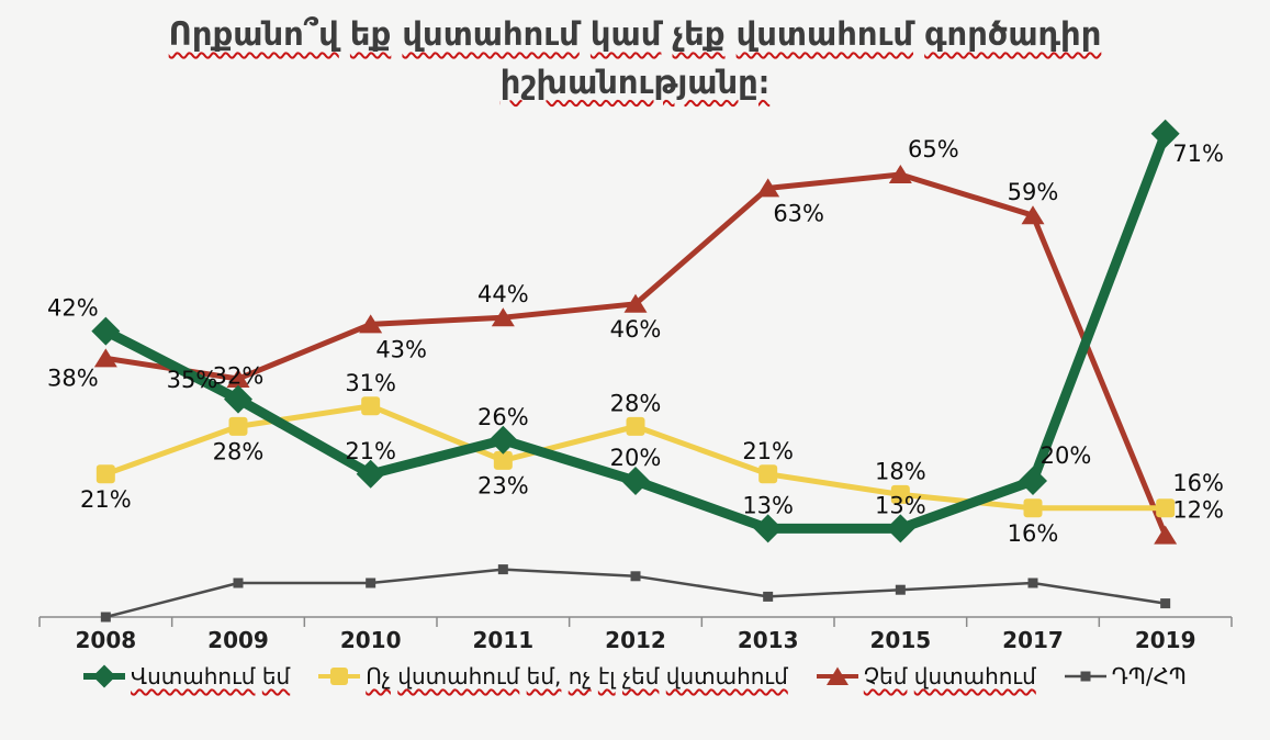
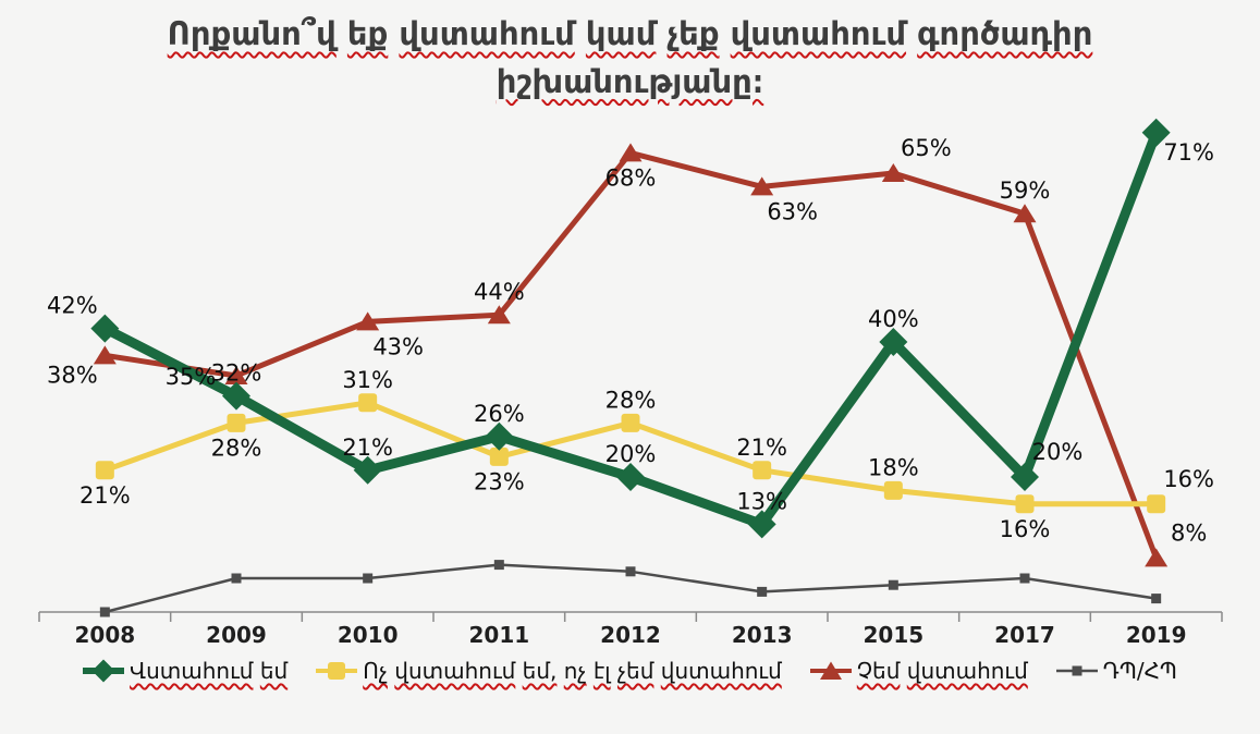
Չեմ վստահում/2012: 46% -> 68%
Վստահում եմ/2015: 13% -> 40%
Չեմ վստահում/2019: 12% -> 8%
